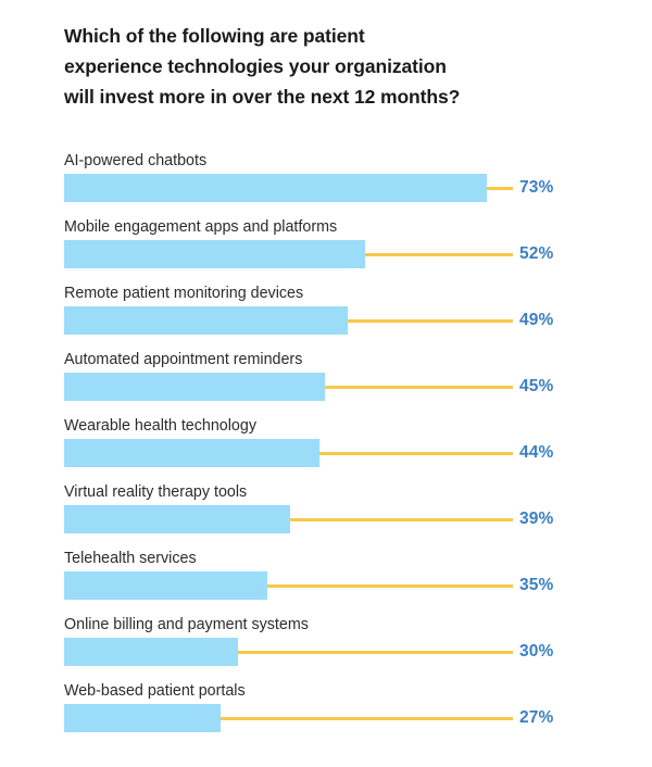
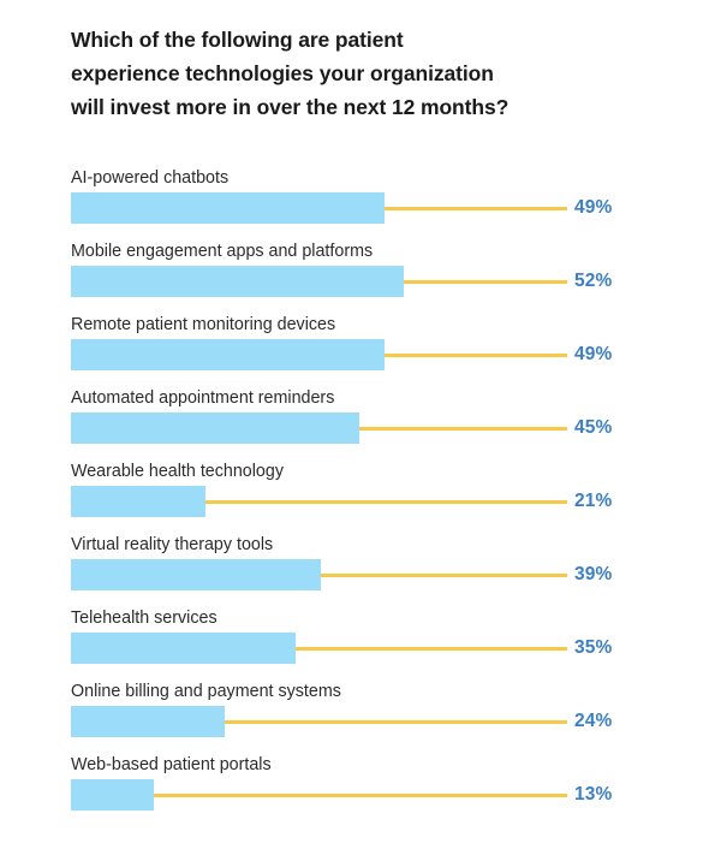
AI-powered chatbots: 73% -> 49%
Wearable health technology: 44% -> 21%
Online billing and payment systems: 30% -> 24%
Web-based patient portals: 27% -> 13%
